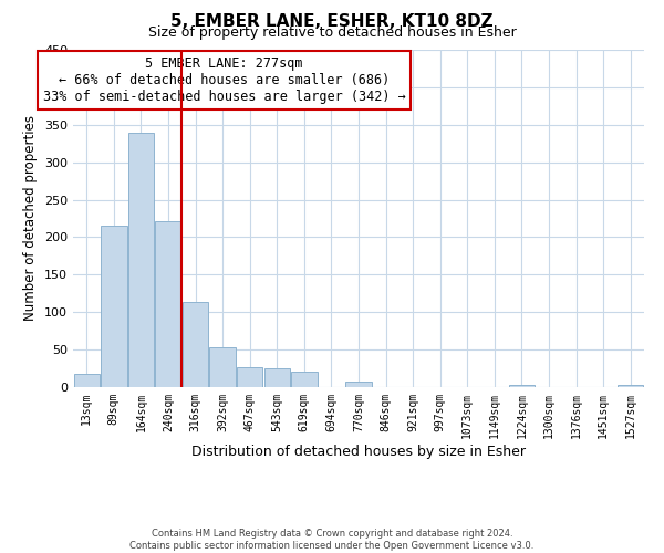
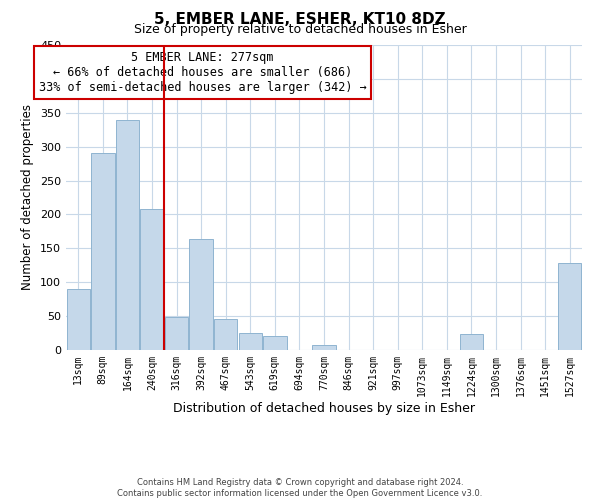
13sqm: 18 -> 90
89sqm: 215 -> 290
240sqm: 222 -> 208
316sqm: 113 -> 48
392sqm: 53 -> 164
467sqm: 26 -> 46
1224sqm: 3 -> 24
1527sqm: 3 -> 128
